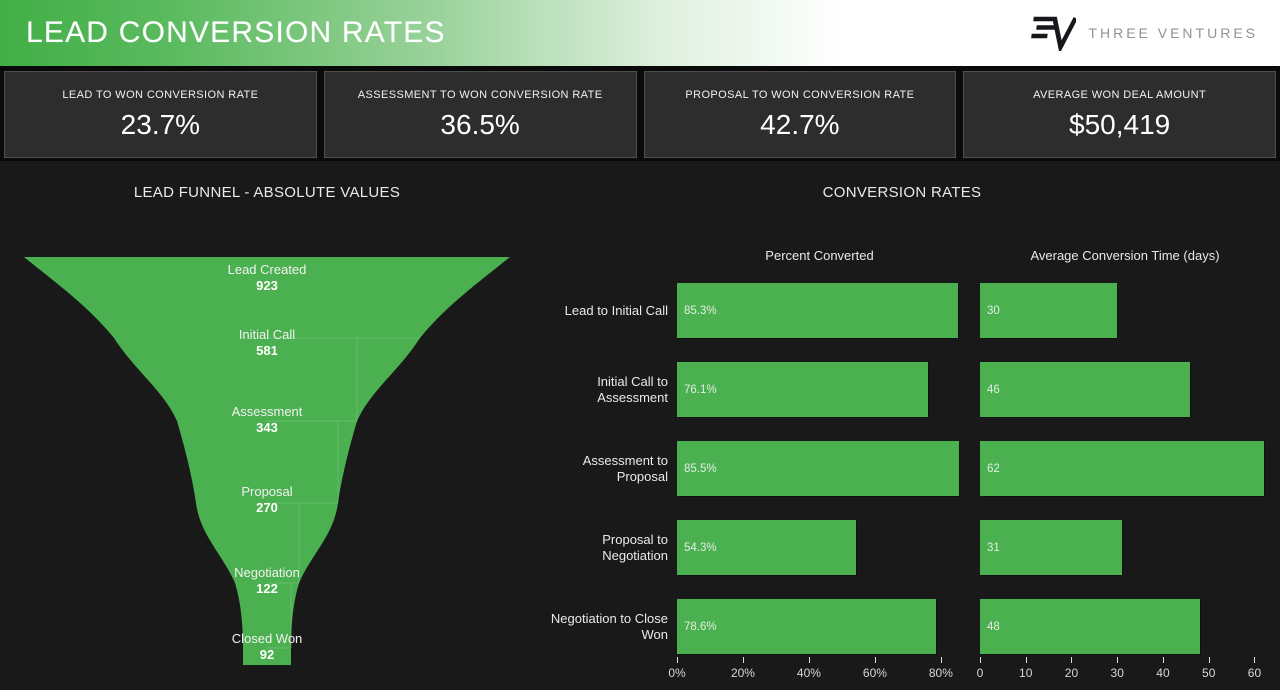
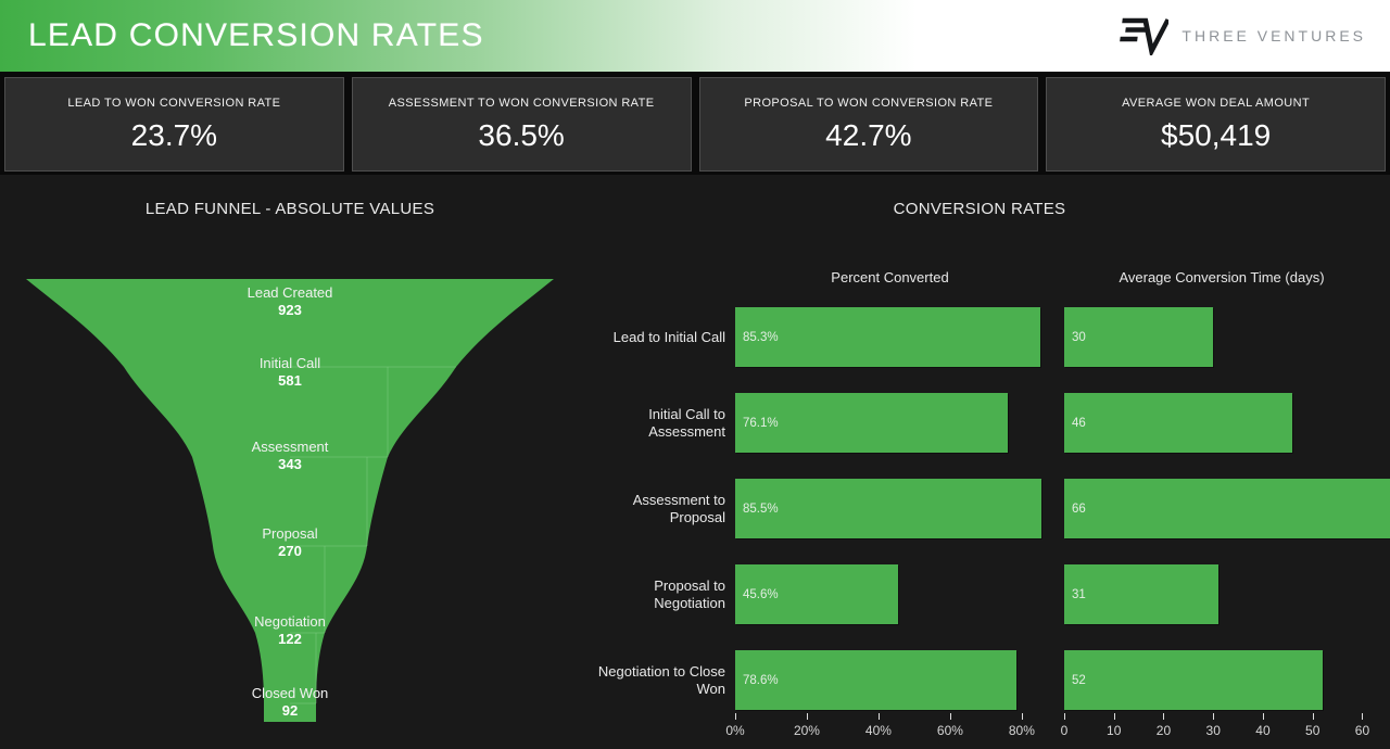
CONVERSION RATES/Average Conversion Time (days)/Assessment to Proposal: 62 -> 66
CONVERSION RATES/Percent Converted/Proposal to Negotiation: 54.3% -> 45.6%
CONVERSION RATES/Average Conversion Time (days)/Negotiation to Close Won: 48 -> 52
